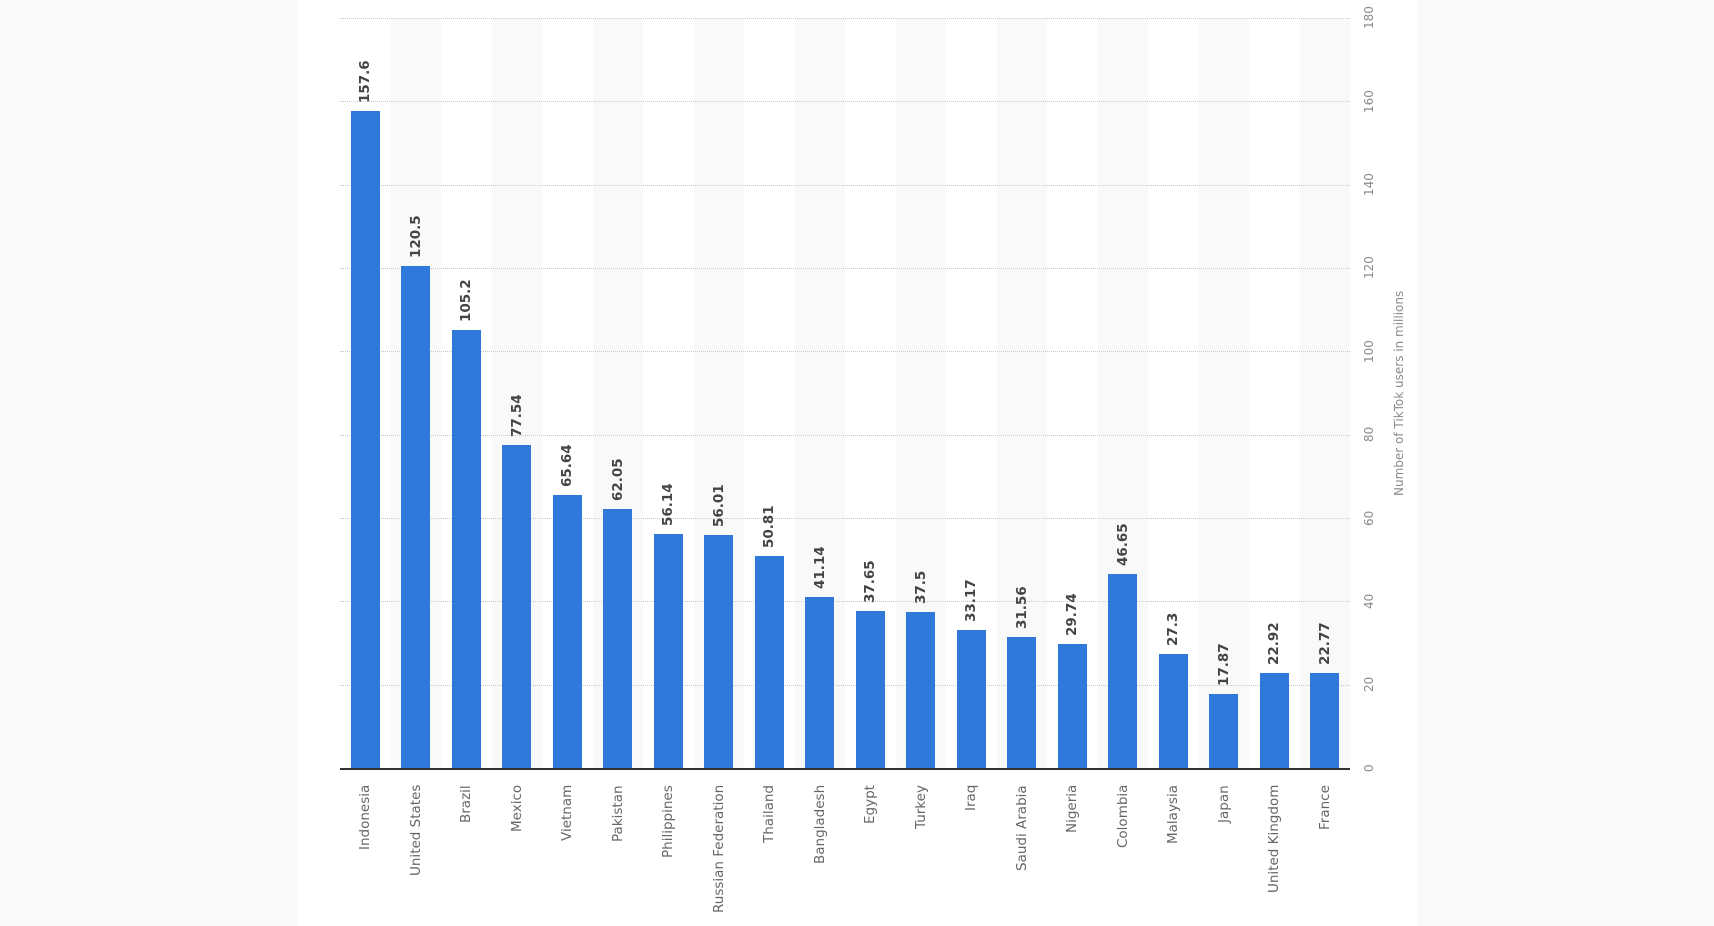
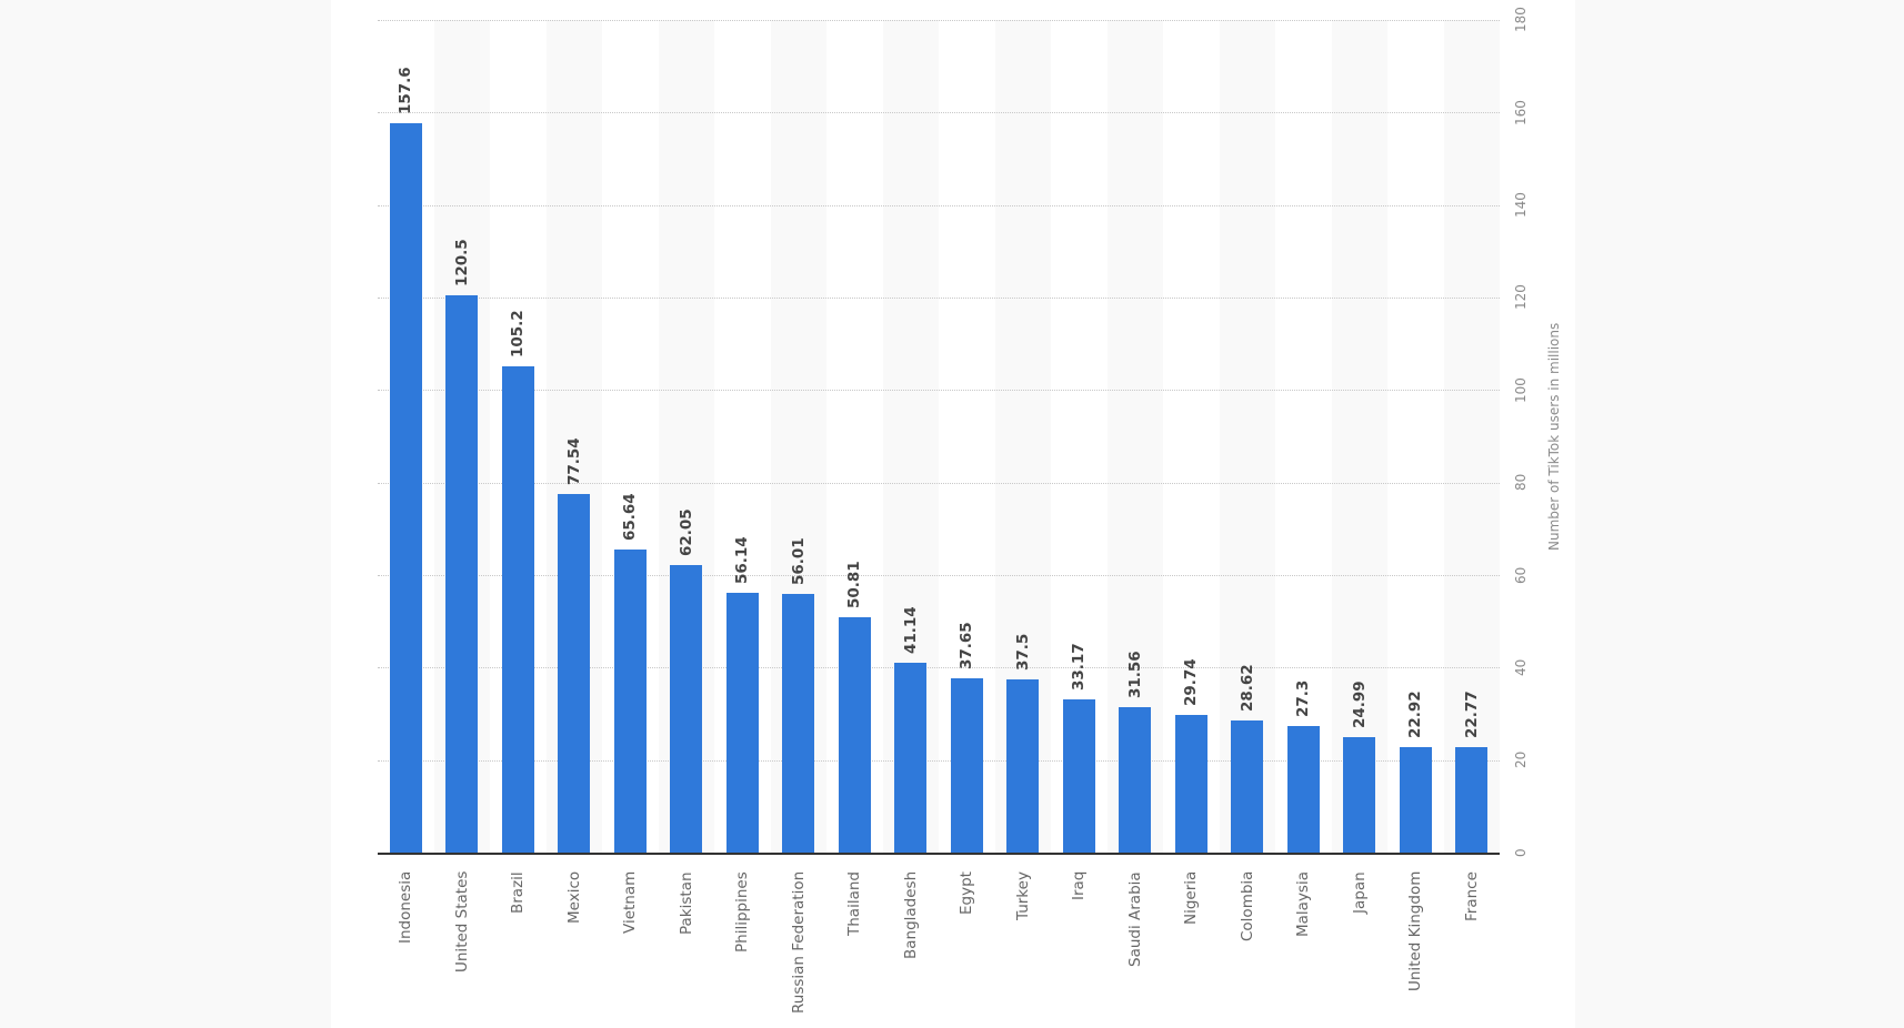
Colombia: 46.65 -> 28.62
Japan: 17.87 -> 24.99
